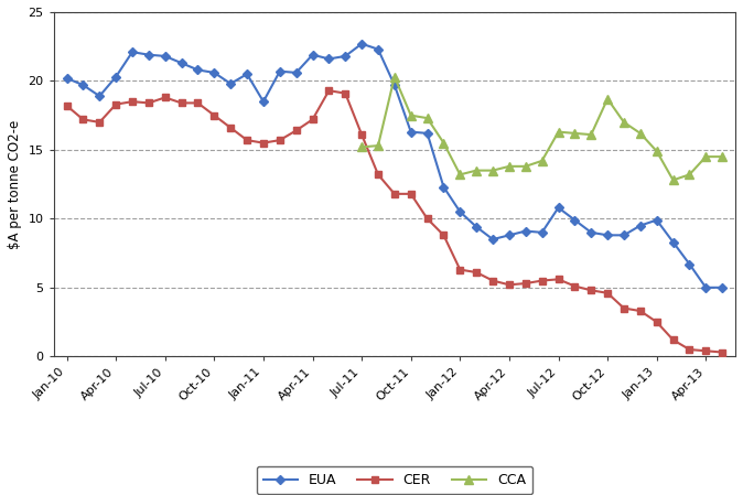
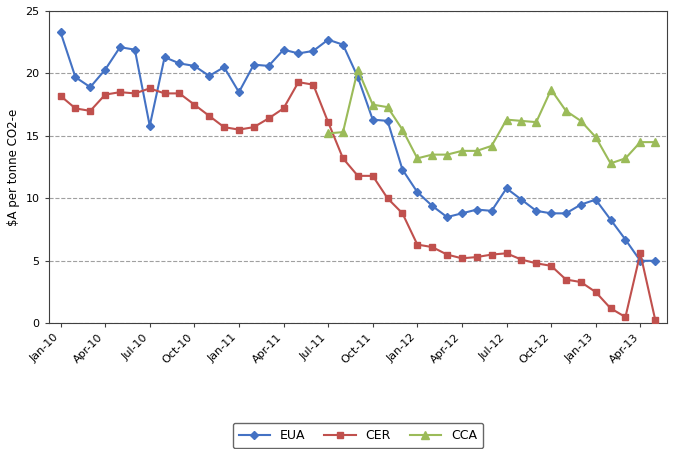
EUA/Jan-10: 20.2 -> 23.3
EUA/Jul-10: 21.8 -> 15.8
CER/Apr-13: 0.4 -> 5.6
